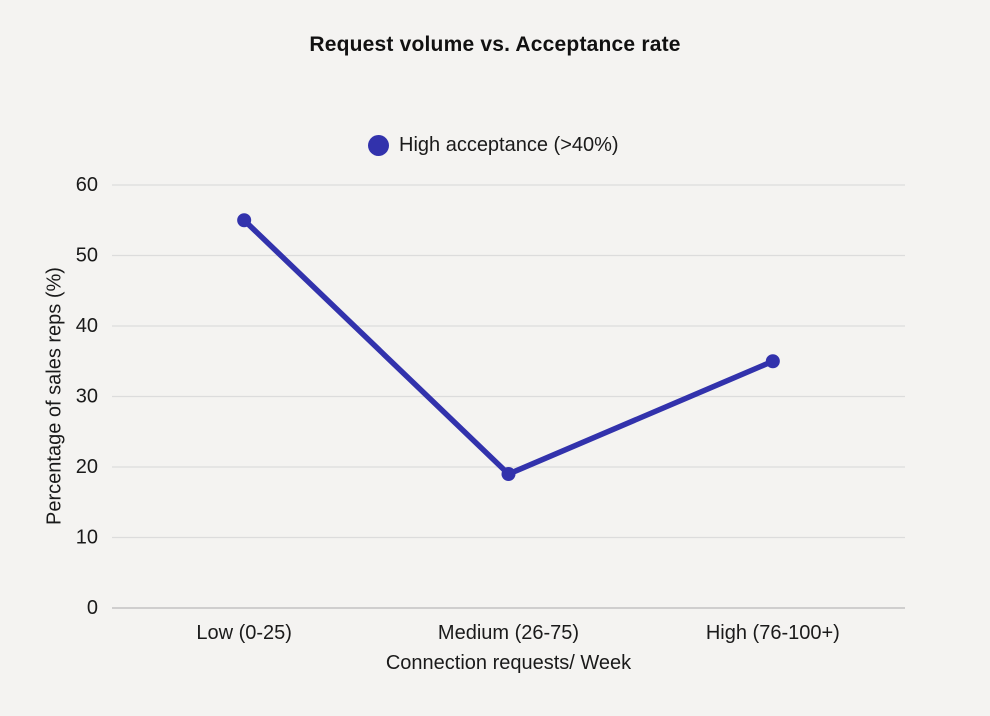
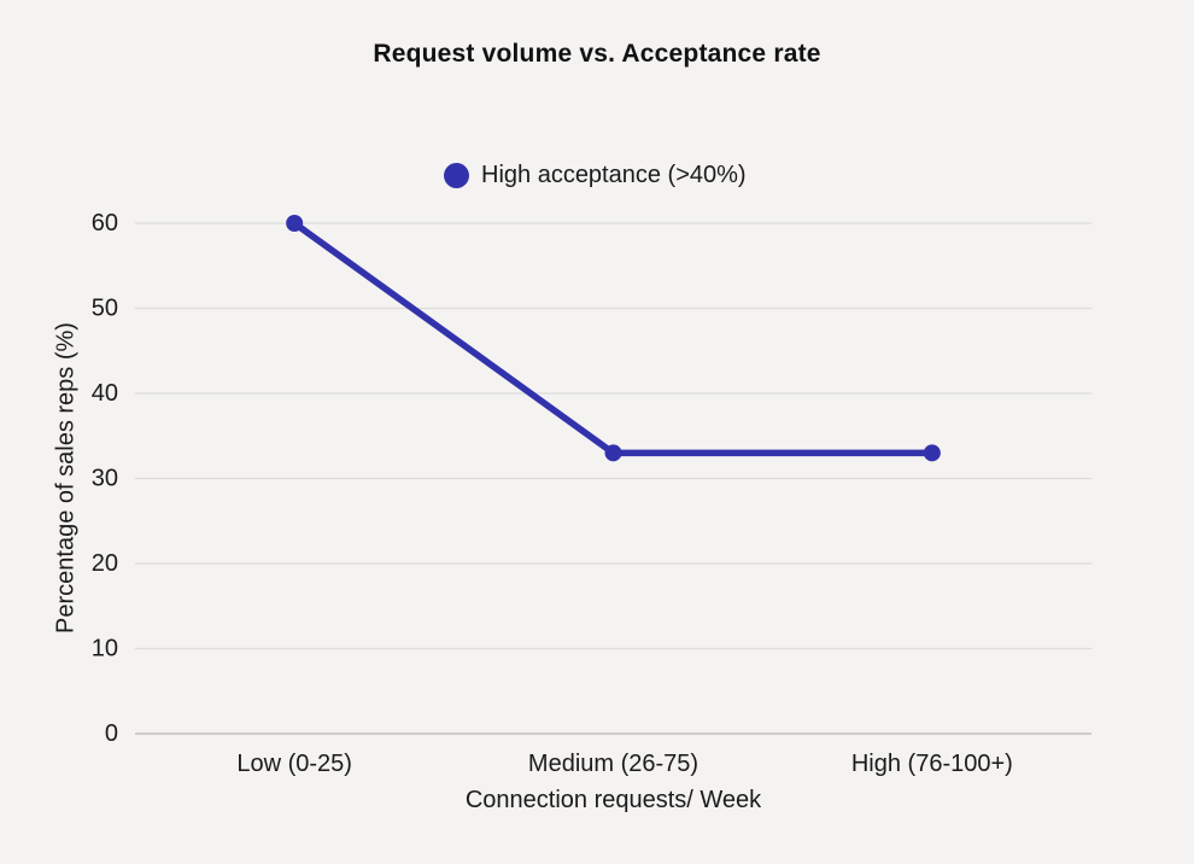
Low (0-25): 55 -> 60
Medium (26-75): 19 -> 33
High (76-100+): 35 -> 33
